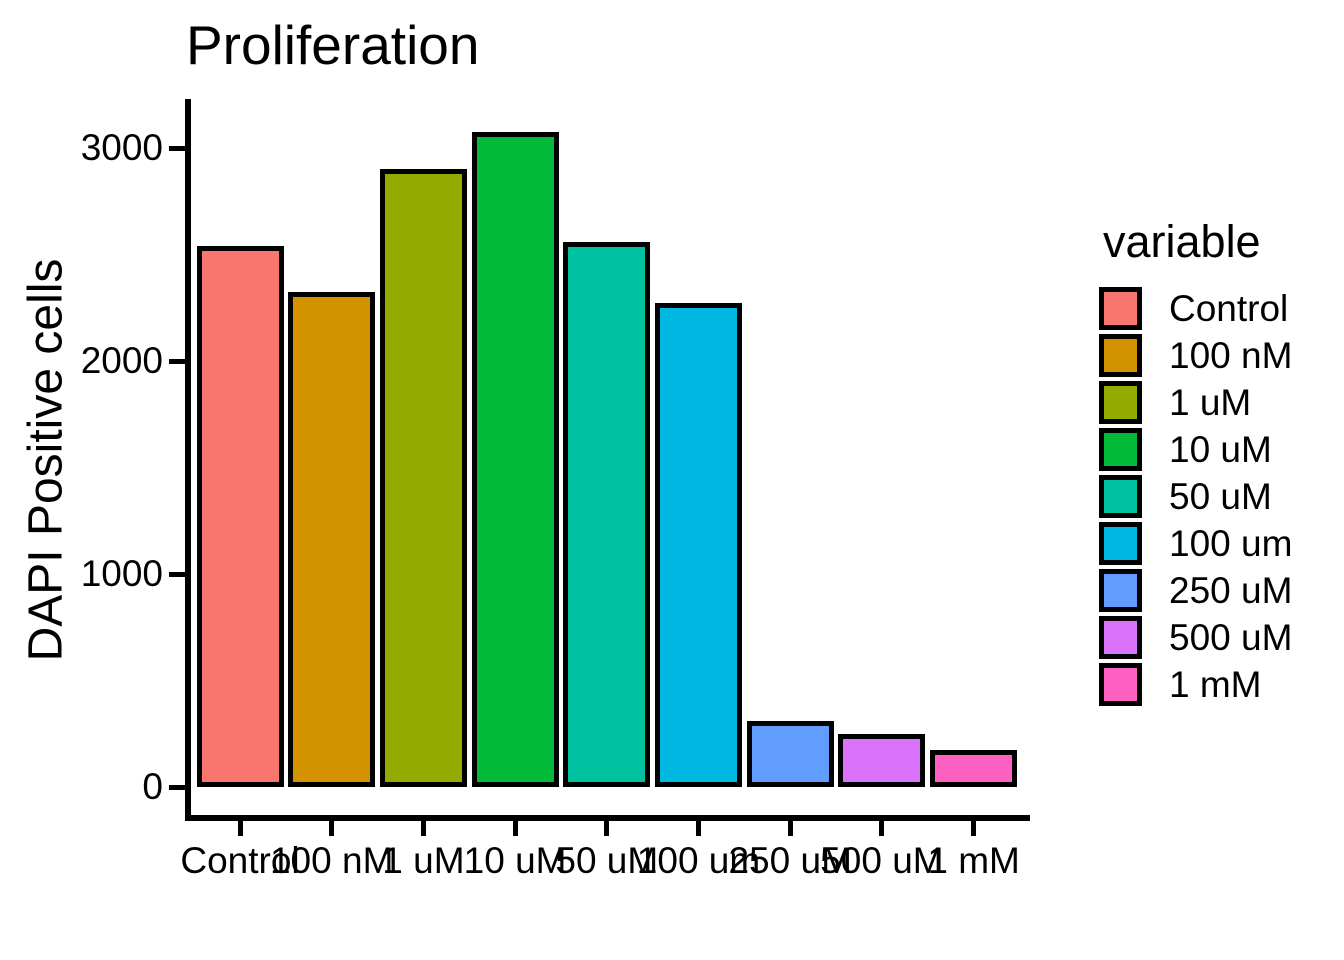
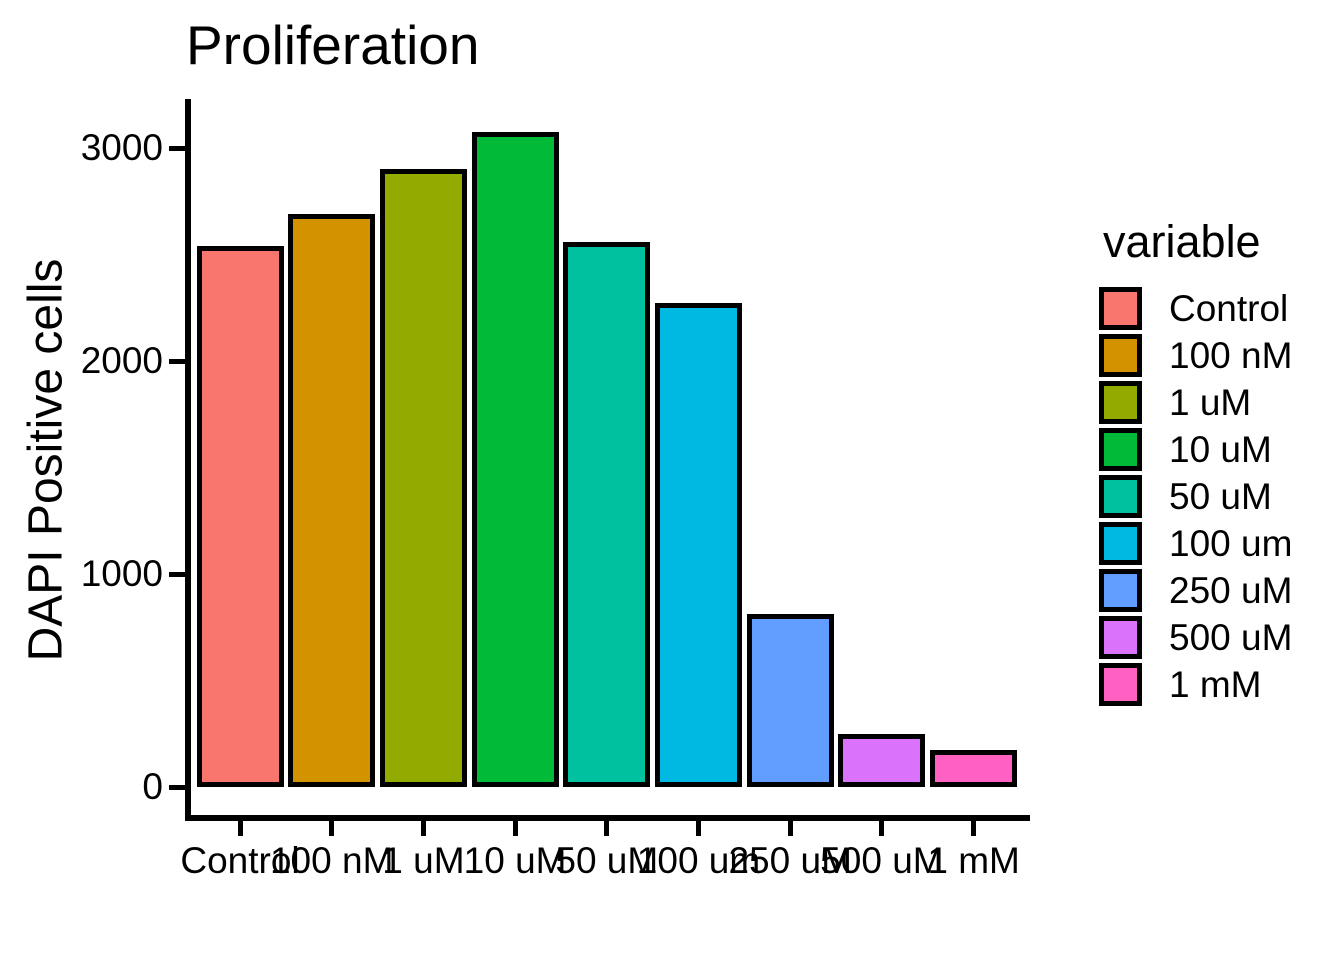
100 nM: 2320 -> 2690
250 uM: 310 -> 810
